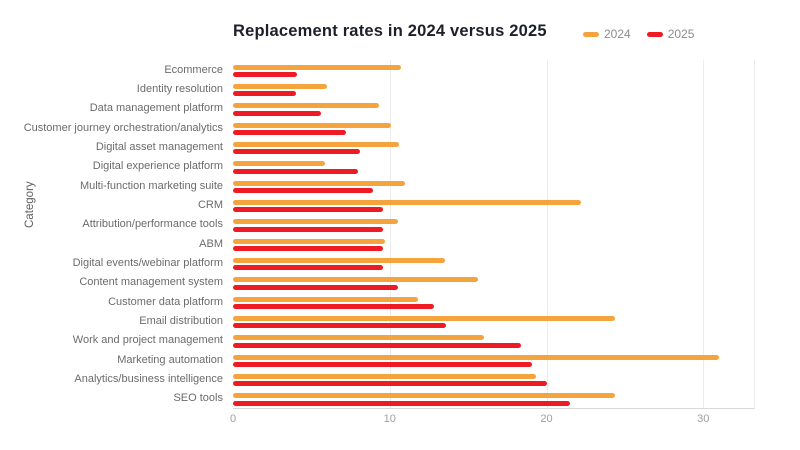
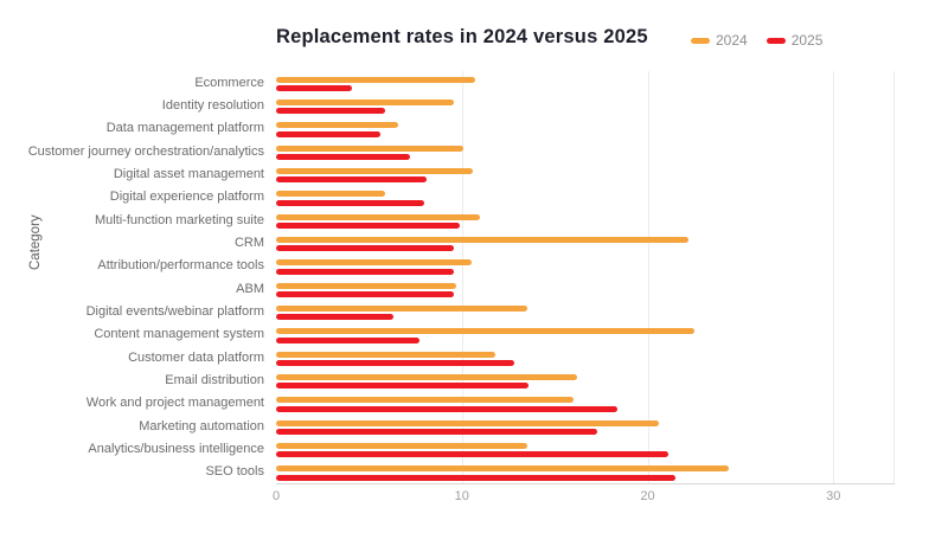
2024/Identity resolution: 6.0 -> 9.6
2025/Identity resolution: 4.0 -> 5.9
2024/Data management platform: 9.3 -> 6.6
2025/Multi-function marketing suite: 8.9 -> 9.9
2025/Digital events/webinar platform: 9.6 -> 6.3
2024/Content management system: 15.6 -> 22.5
2025/Content management system: 10.5 -> 7.7
2024/Email distribution: 24.4 -> 16.2
2024/Marketing automation: 31.0 -> 20.6
2025/Marketing automation: 19.1 -> 17.3
2024/Analytics/business intelligence: 19.3 -> 13.5
2025/Analytics/business intelligence: 20.0 -> 21.1
